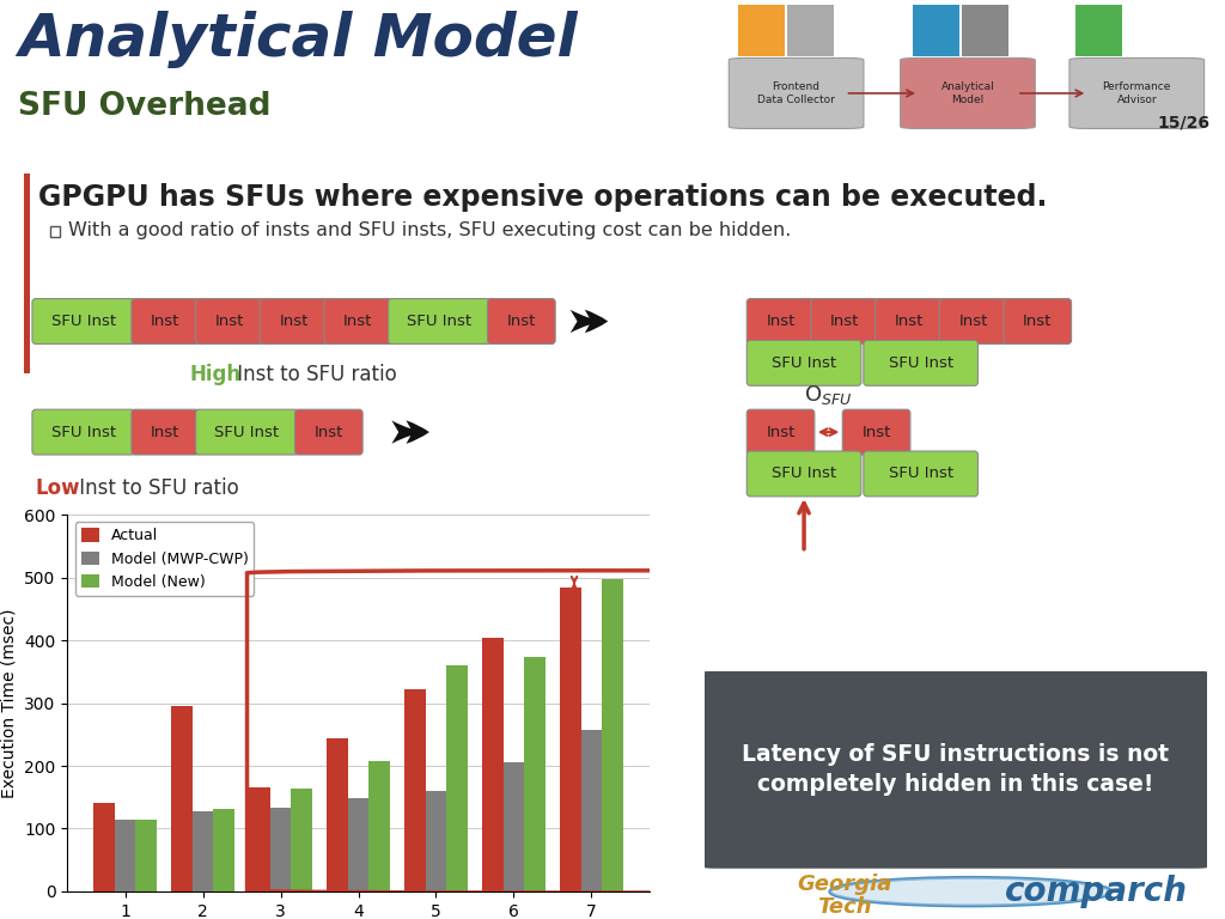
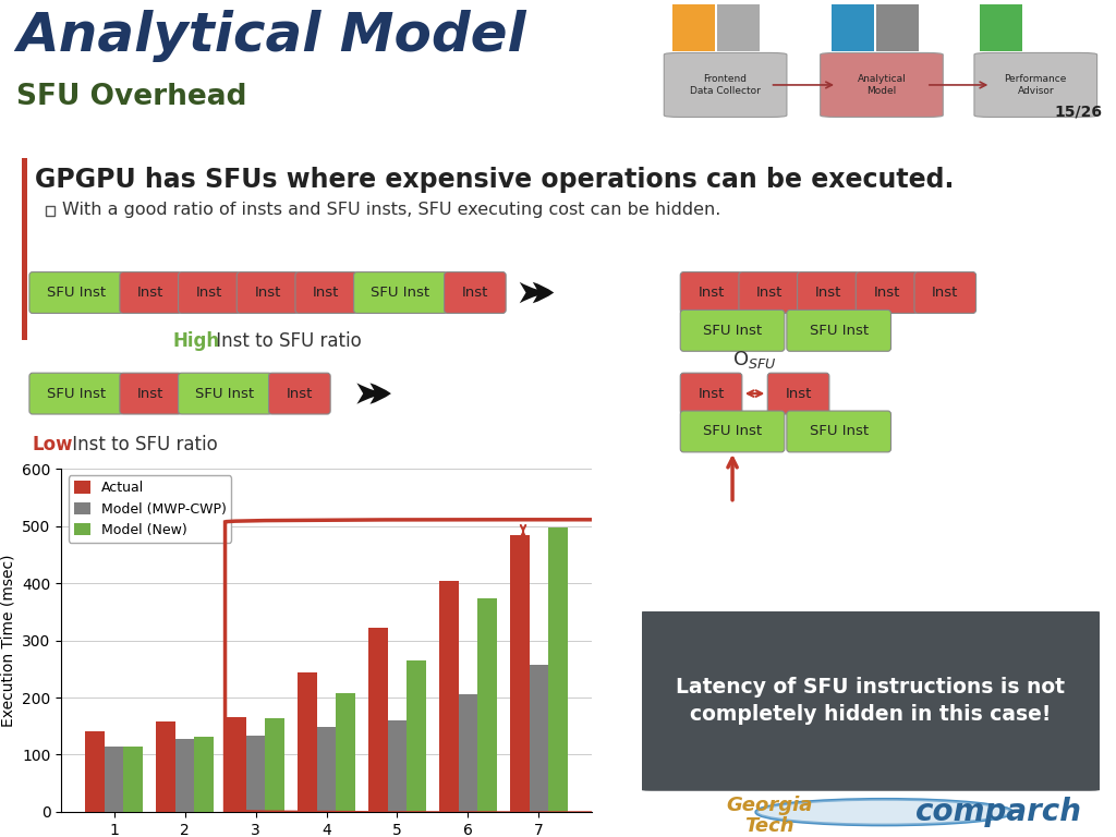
Actual/2: 296 -> 158
Model (New)/5: 360 -> 265
